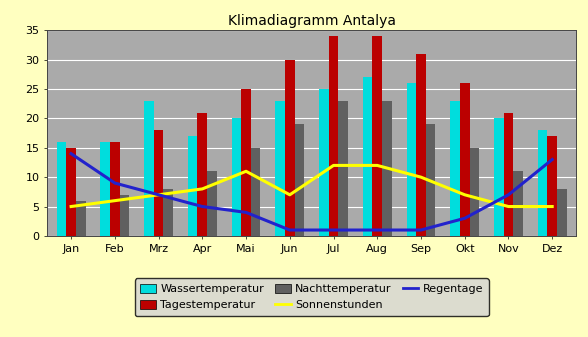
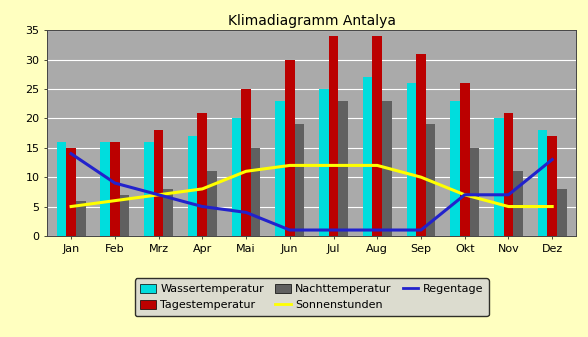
Wassertemperatur/Mrz: 23 -> 16
Sonnenstunden/Jun: 7 -> 12
Regentage/Okt: 3 -> 7
